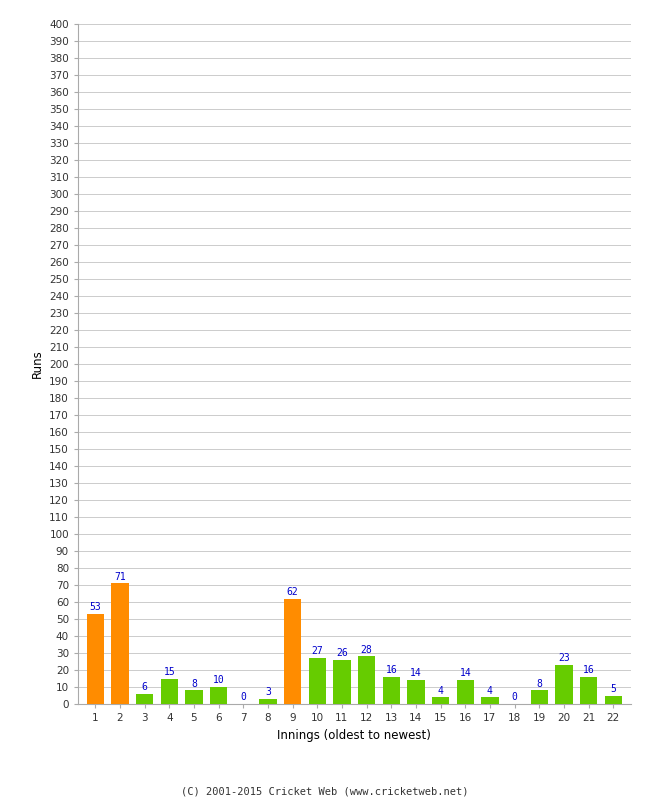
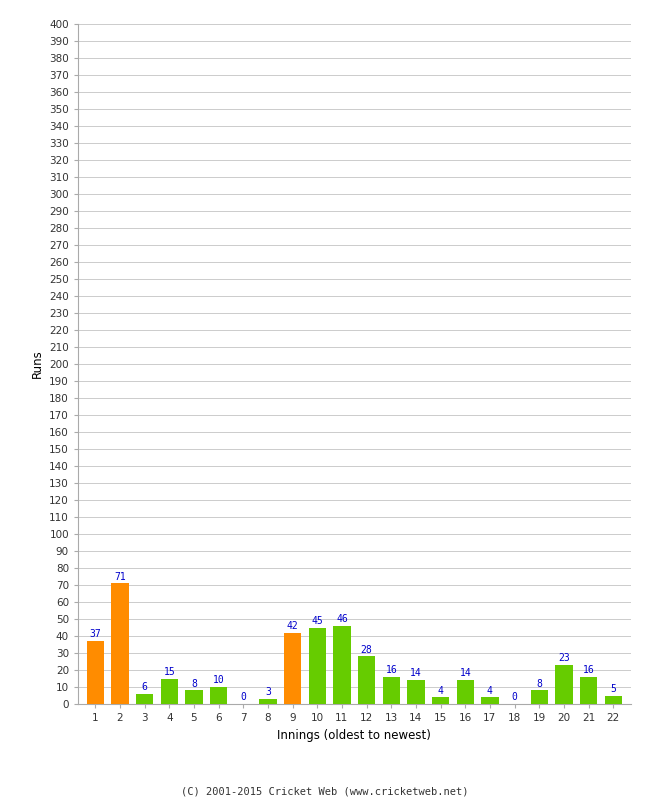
1: 53 -> 37
9: 62 -> 42
10: 27 -> 45
11: 26 -> 46
